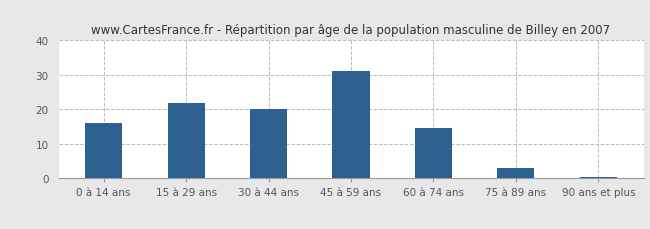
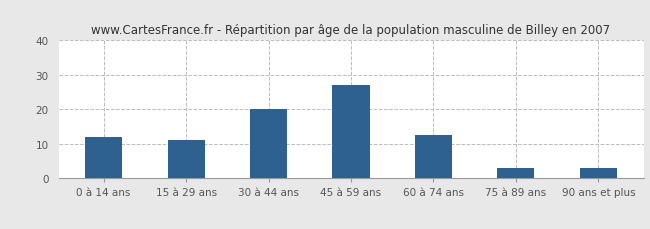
0 à 14 ans: 16.0 -> 12.0
15 à 29 ans: 22.0 -> 11.0
45 à 59 ans: 31.0 -> 27.0
60 à 74 ans: 14.5 -> 12.5
90 ans et plus: 0.4 -> 3.0
